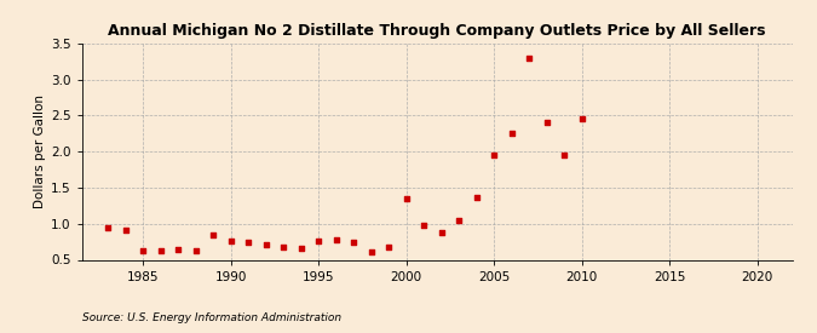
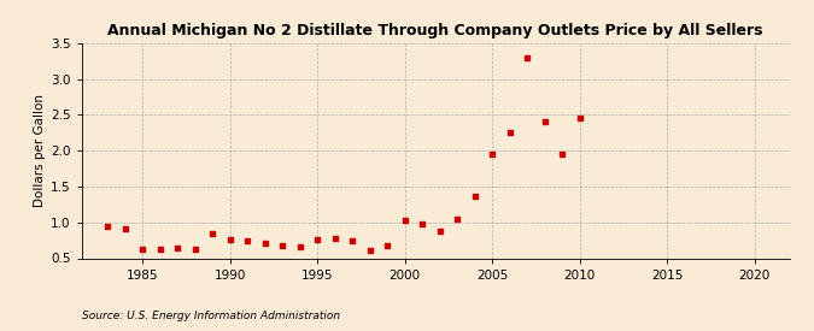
2000: 1.34 -> 1.03
